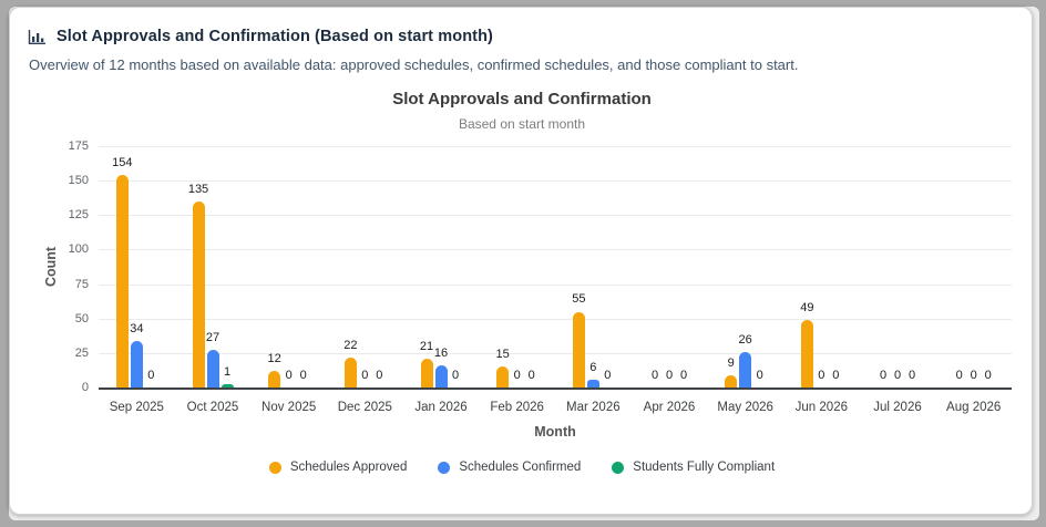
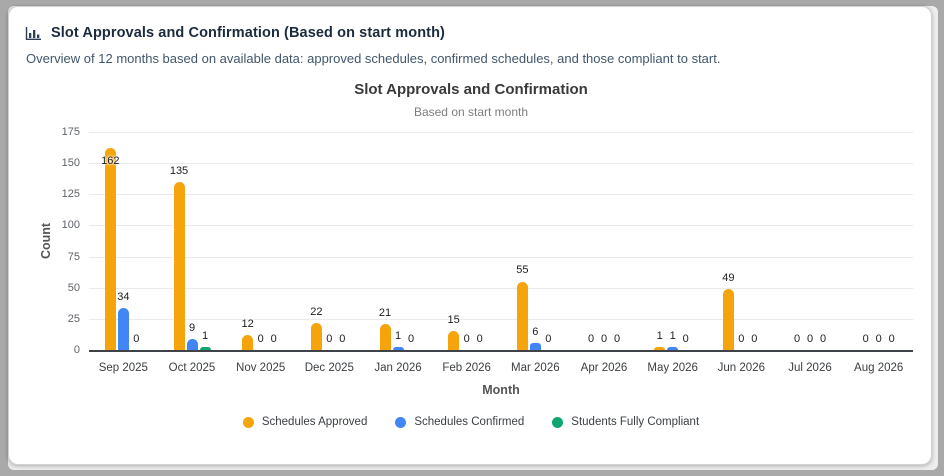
Schedules Approved/Sep 2025: 154 -> 162
Schedules Confirmed/Oct 2025: 27 -> 9
Schedules Confirmed/Jan 2026: 16 -> 1
Schedules Approved/May 2026: 9 -> 1
Schedules Confirmed/May 2026: 26 -> 1
